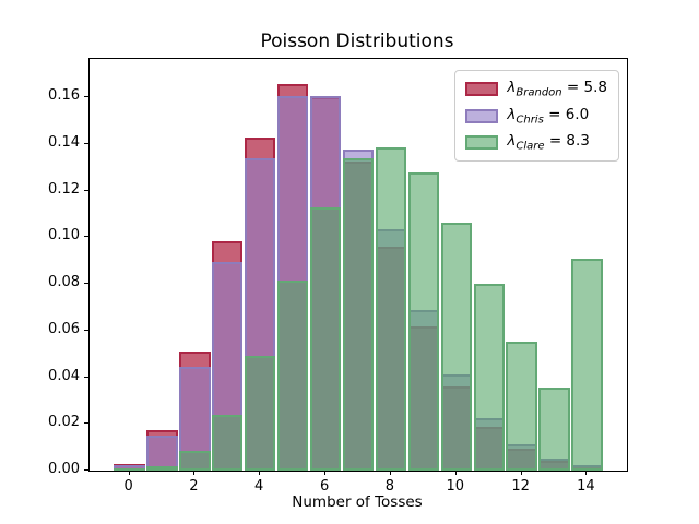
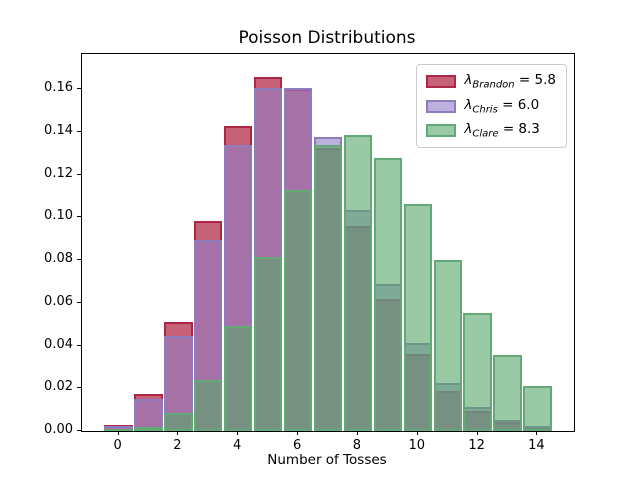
Clare/14: 0.091 -> 0.021
